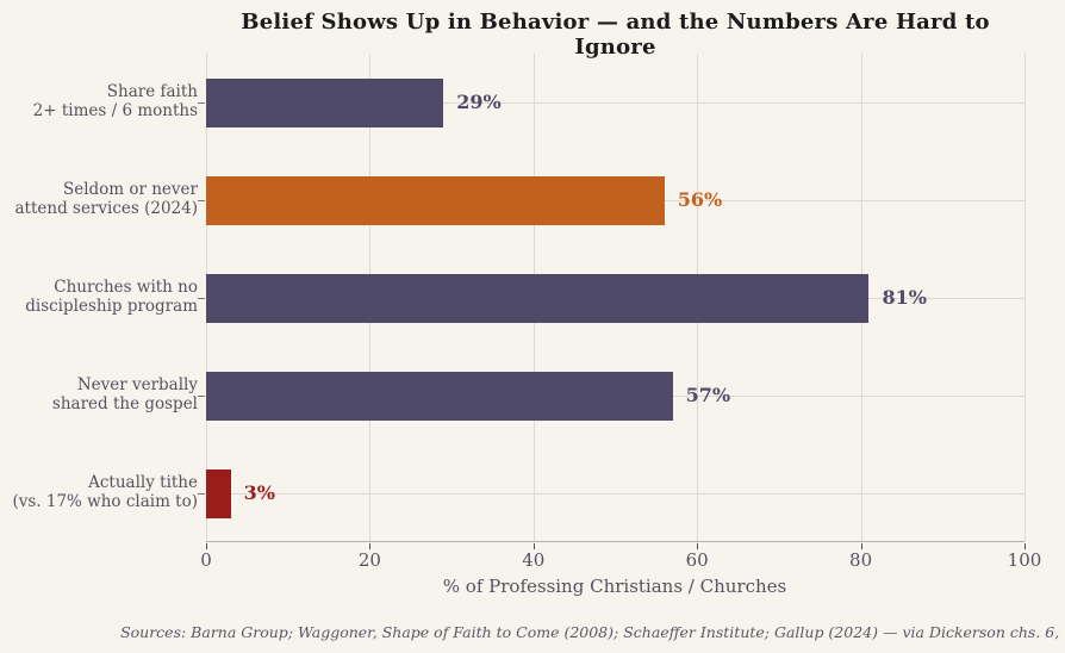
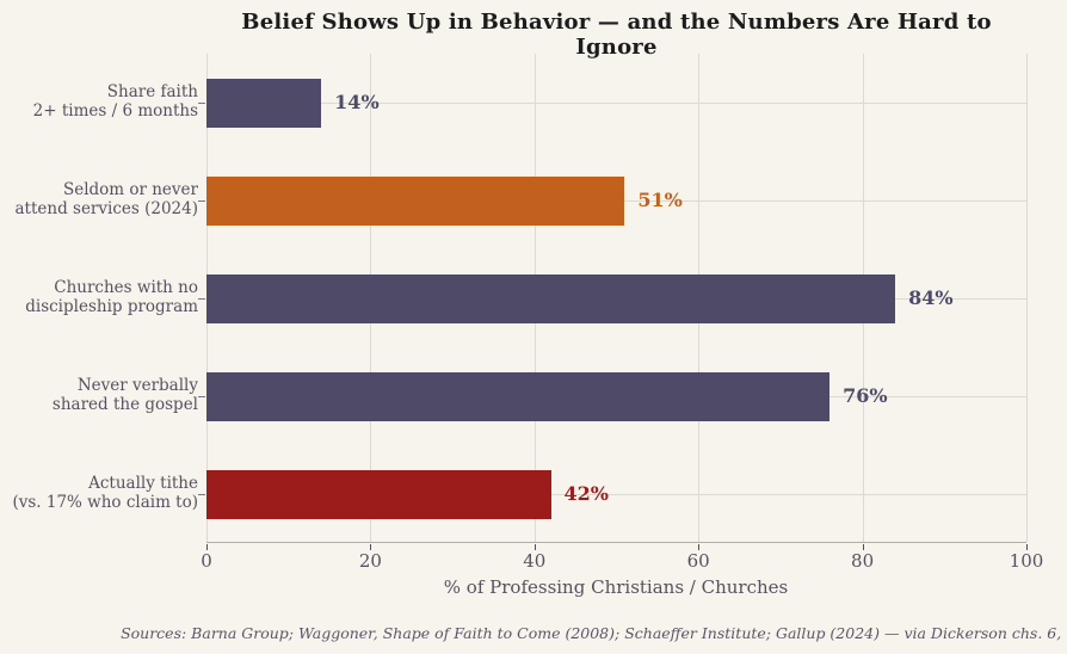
Share faith 2+ times / 6 months: 29% -> 14%
Seldom or never attend services (2024): 56% -> 51%
Churches with no discipleship program: 81% -> 84%
Never verbally shared the gospel: 57% -> 76%
Actually tithe (vs. 17% who claim to): 3% -> 42%
